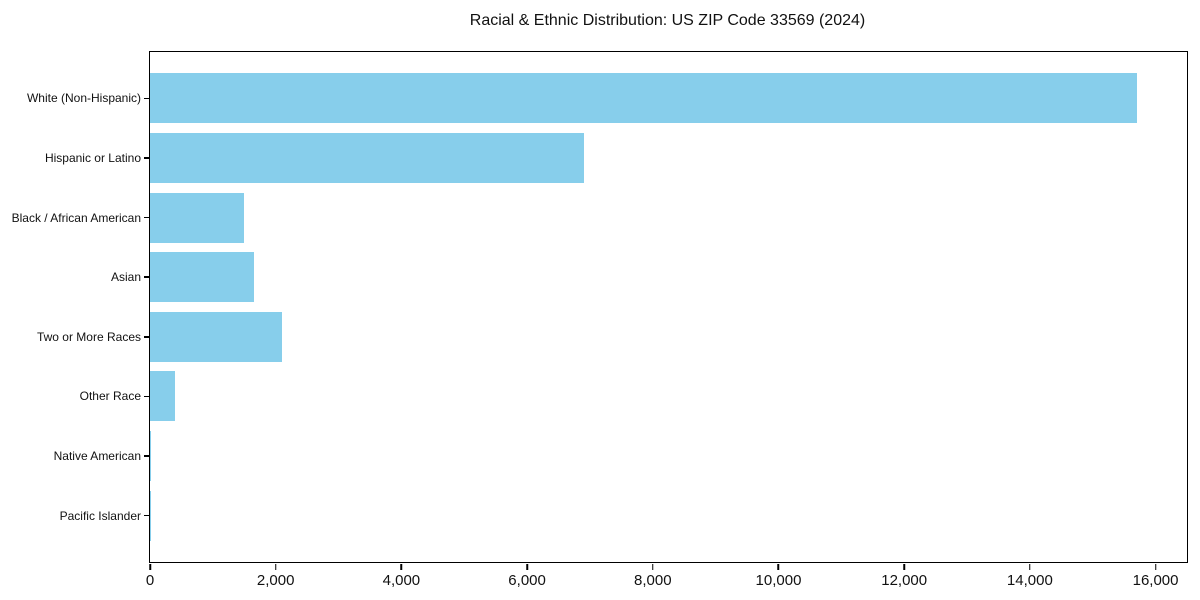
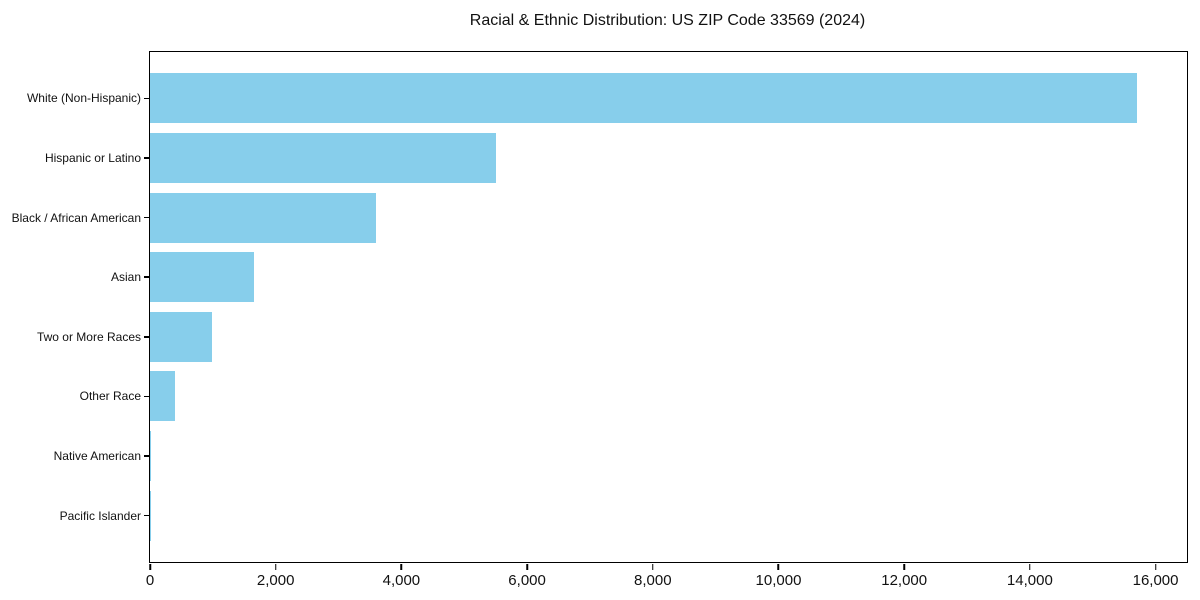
Hispanic or Latino: 6900 -> 5500
Black / African American: 1500 -> 3600
Two or More Races: 2100 -> 1000
